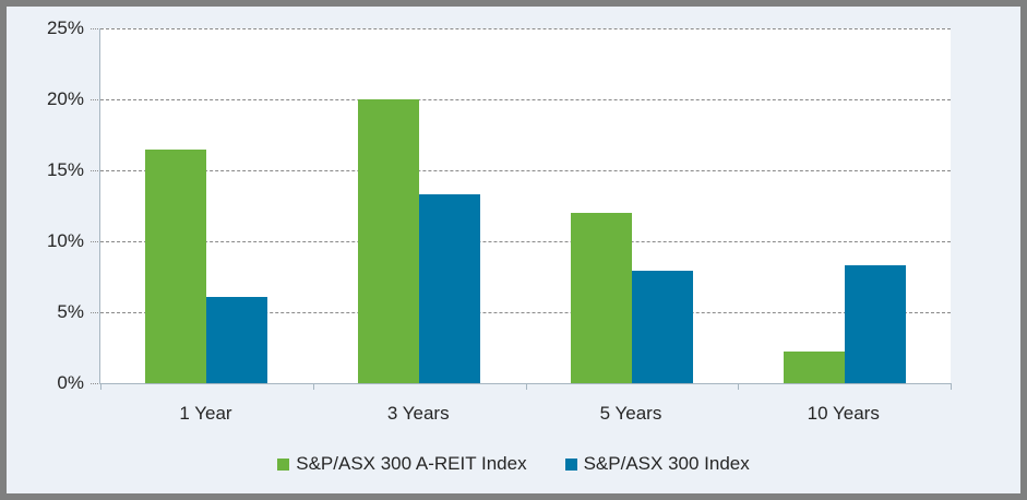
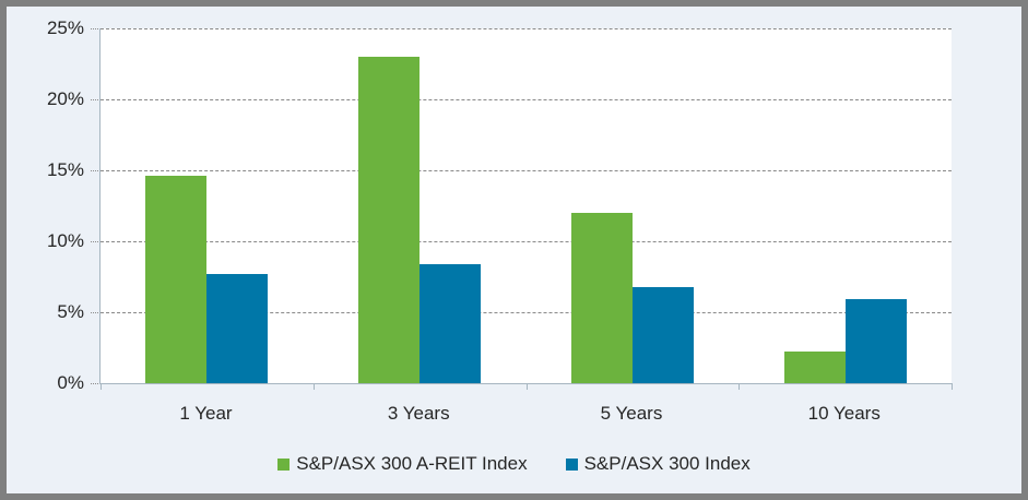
S&P/ASX 300 A-REIT Index/1 Year: 16.5% -> 14.6%
S&P/ASX 300 Index/1 Year: 6.1% -> 7.7%
S&P/ASX 300 A-REIT Index/3 Years: 20.0% -> 23.0%
S&P/ASX 300 Index/3 Years: 13.3% -> 8.4%
S&P/ASX 300 Index/5 Years: 7.9% -> 6.8%
S&P/ASX 300 Index/10 Years: 8.3% -> 5.9%
